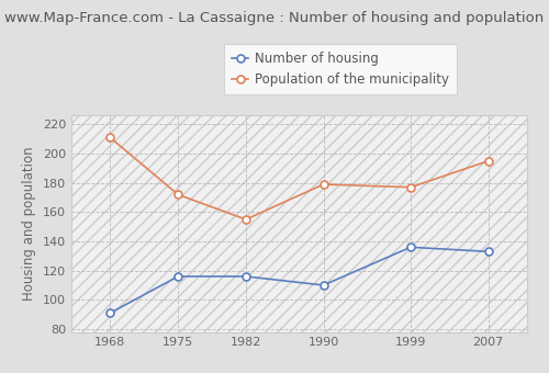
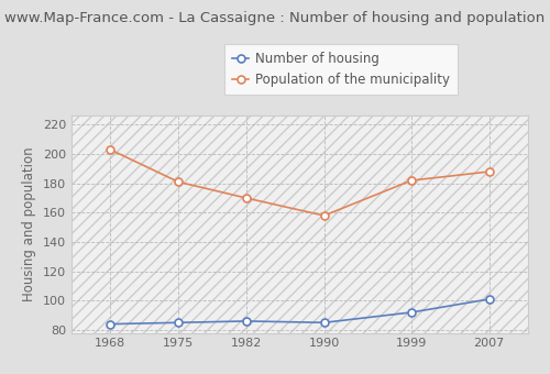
Number of housing/1968: 91 -> 84
Population of the municipality/1968: 211 -> 203
Number of housing/1975: 116 -> 85
Population of the municipality/1975: 172 -> 181
Number of housing/1982: 116 -> 86
Population of the municipality/1982: 155 -> 170
Number of housing/1990: 110 -> 85
Population of the municipality/1990: 179 -> 158
Number of housing/1999: 136 -> 92
Population of the municipality/1999: 177 -> 182
Number of housing/2007: 133 -> 101
Population of the municipality/2007: 195 -> 188
